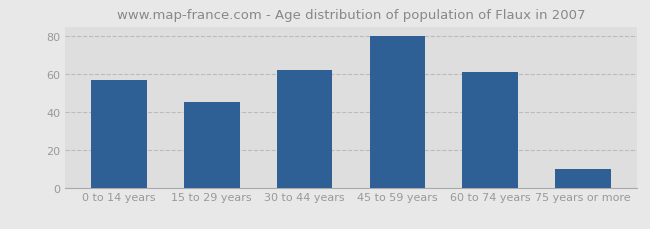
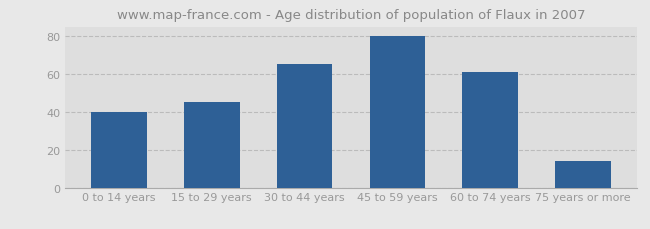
0 to 14 years: 57 -> 40
30 to 44 years: 62 -> 65
75 years or more: 10 -> 14
